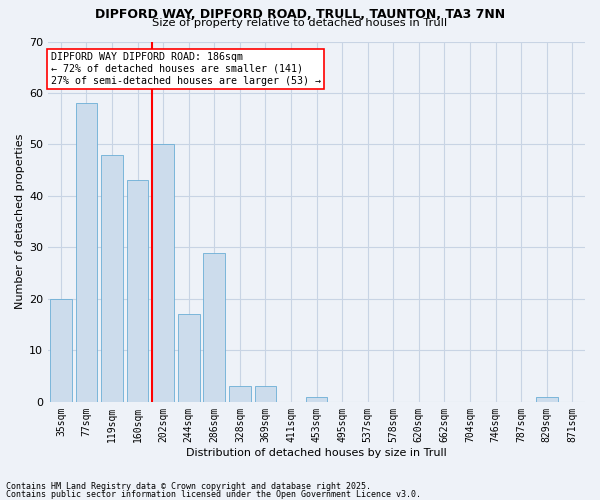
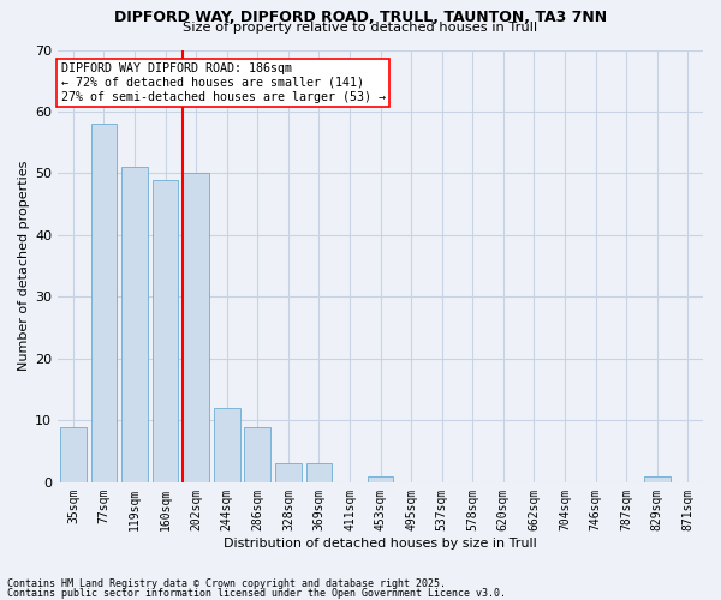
35sqm: 20 -> 9
119sqm: 48 -> 51
160sqm: 43 -> 49
244sqm: 17 -> 12
286sqm: 29 -> 9
